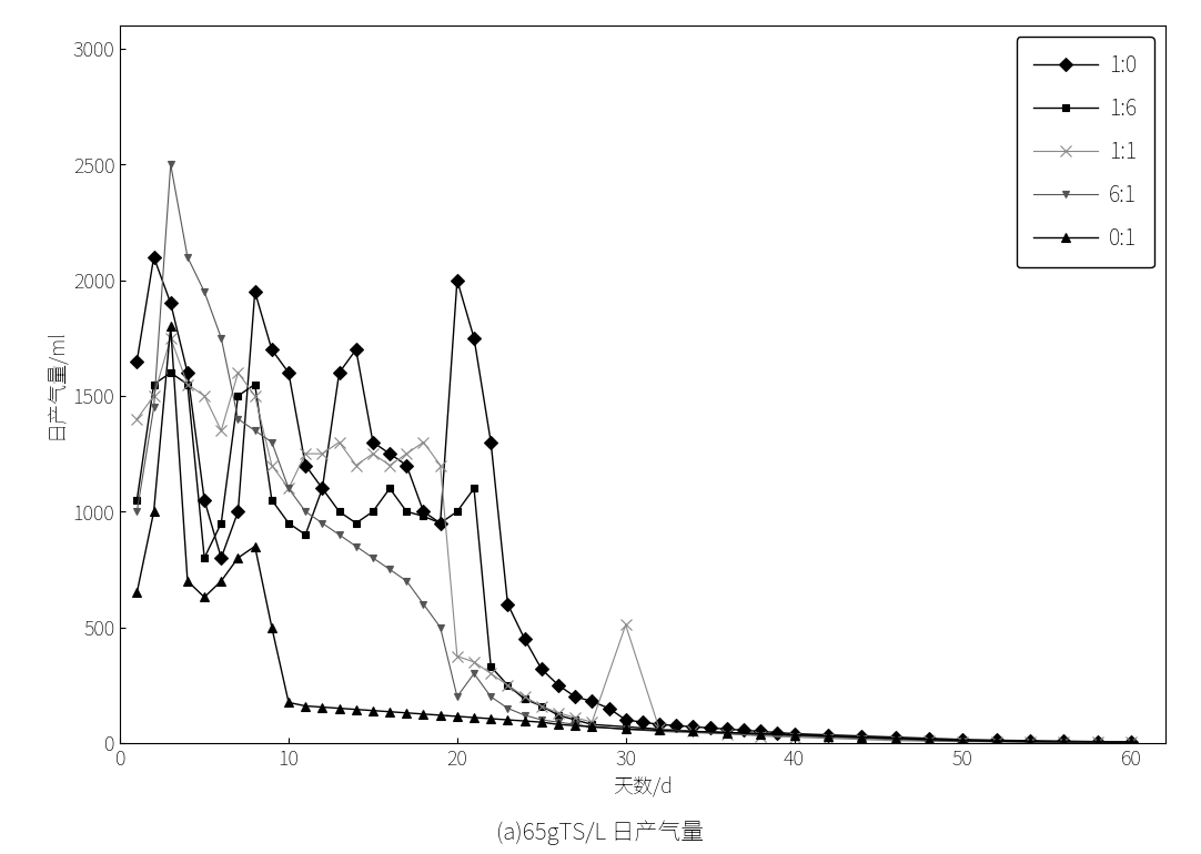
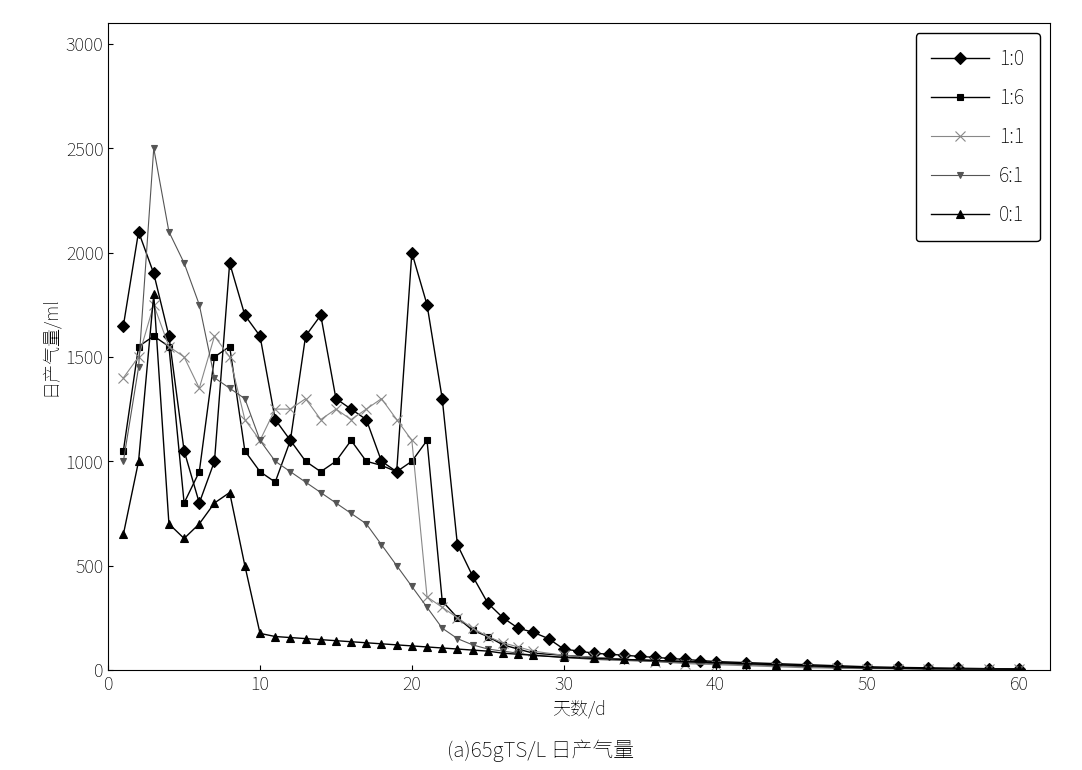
1:1/20: 375 -> 1100
6:1/20: 200 -> 400
1:1/30: 510 -> 70
